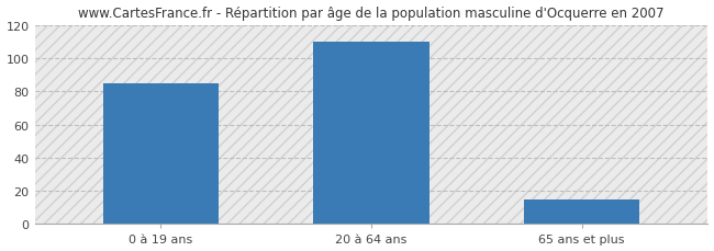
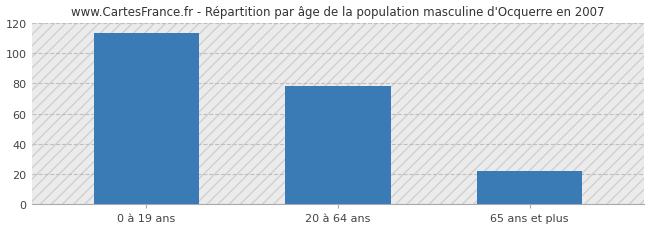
0 à 19 ans: 85 -> 113
20 à 64 ans: 110 -> 78
65 ans et plus: 15 -> 22
